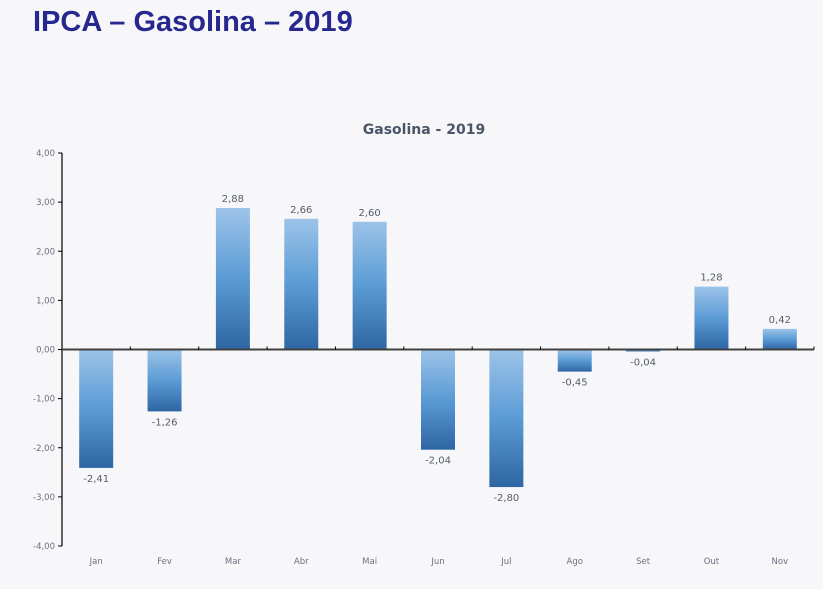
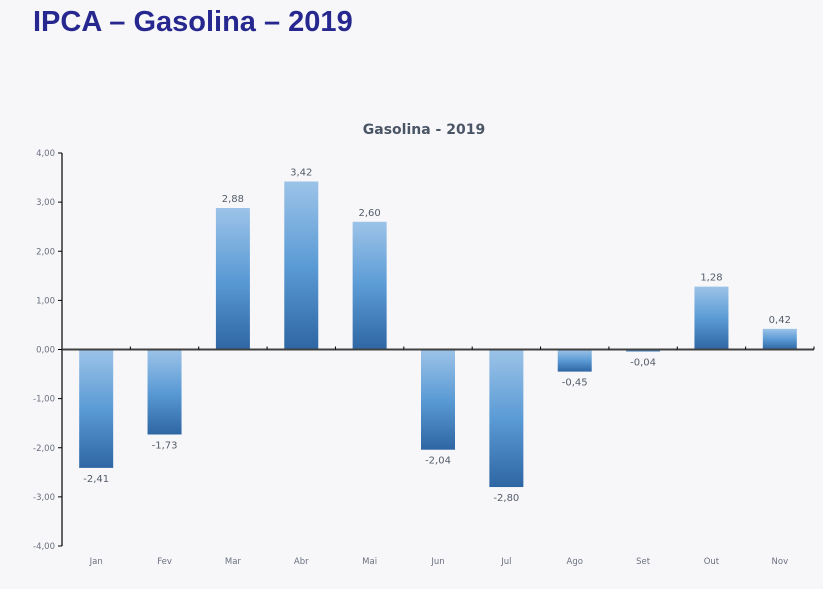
Fev: -1,26 -> -1,73
Abr: 2,66 -> 3,42
